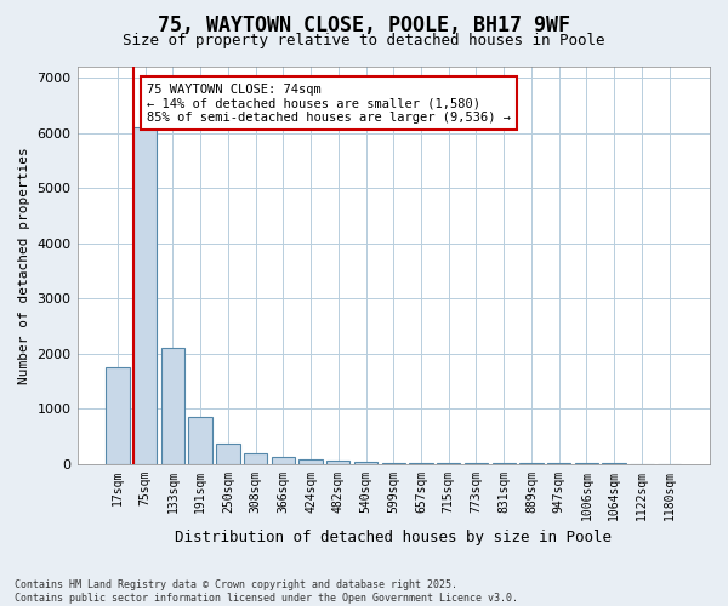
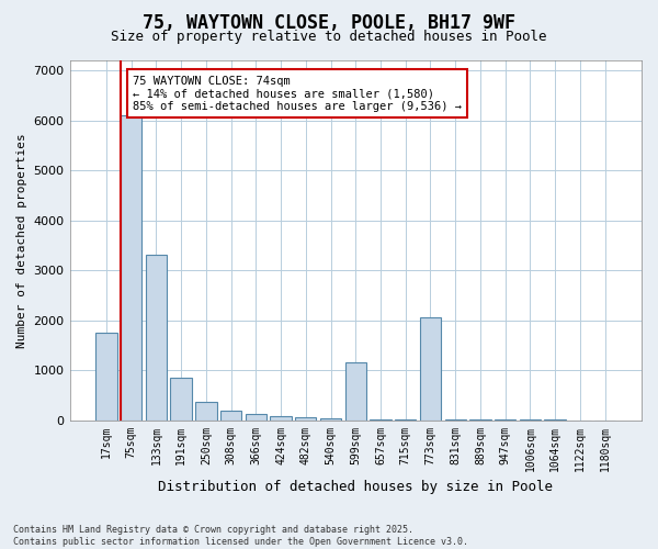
133sqm: 2100 -> 3300
599sqm: 20 -> 1150
773sqm: 10 -> 2050
